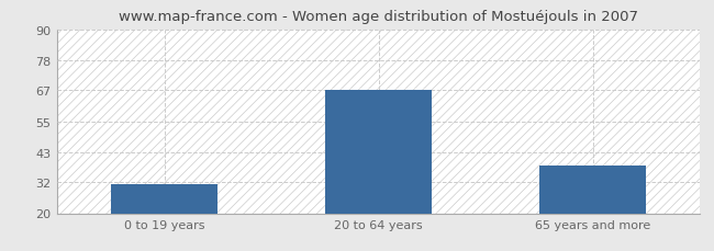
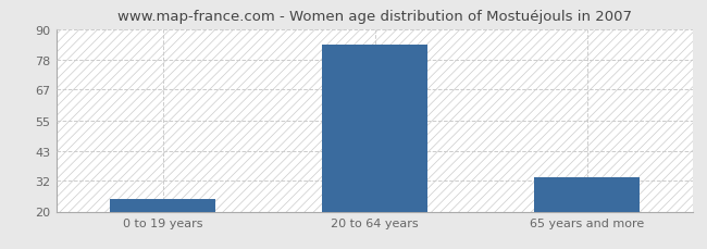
0 to 19 years: 31 -> 25
20 to 64 years: 67 -> 84
65 years and more: 38 -> 33
